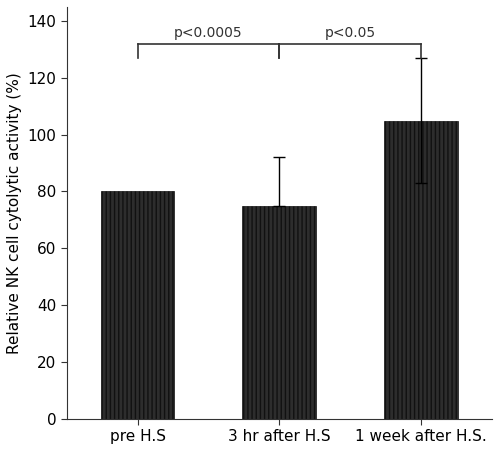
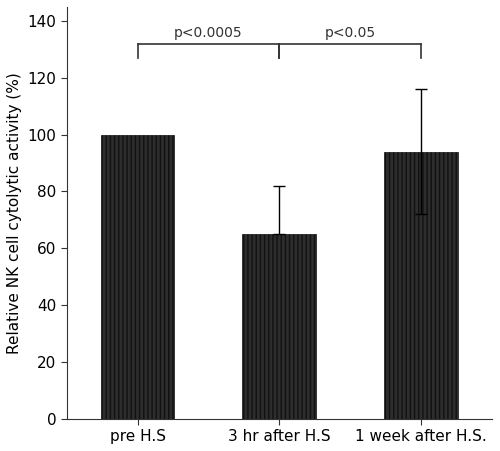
pre H.S: 80 -> 100
3 hr after H.S: 75 -> 65
1 week after H.S.: 105 -> 94
